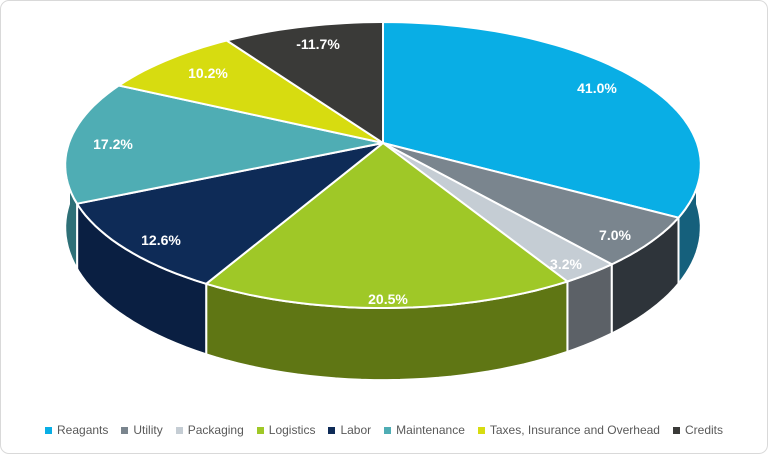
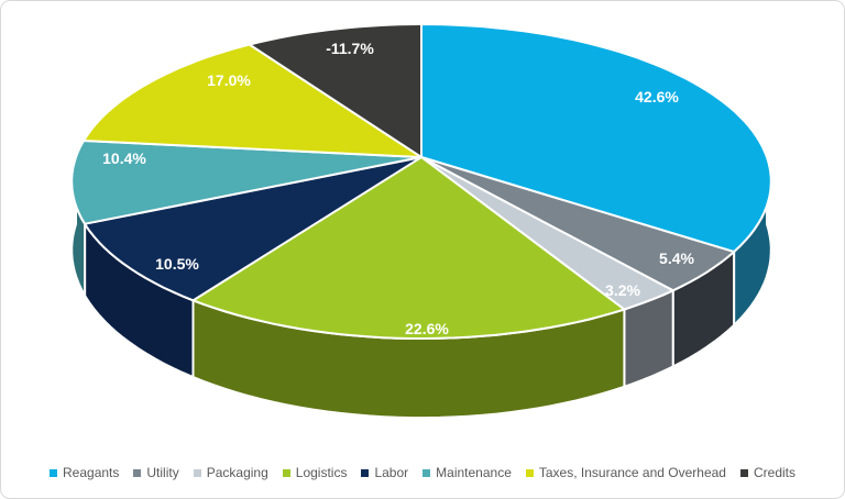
Reagants: 41.0% -> 42.6%
Utility: 7.0% -> 5.4%
Logistics: 20.5% -> 22.6%
Labor: 12.6% -> 10.5%
Maintenance: 17.2% -> 10.4%
Taxes, Insurance and Overhead: 10.2% -> 17.0%
